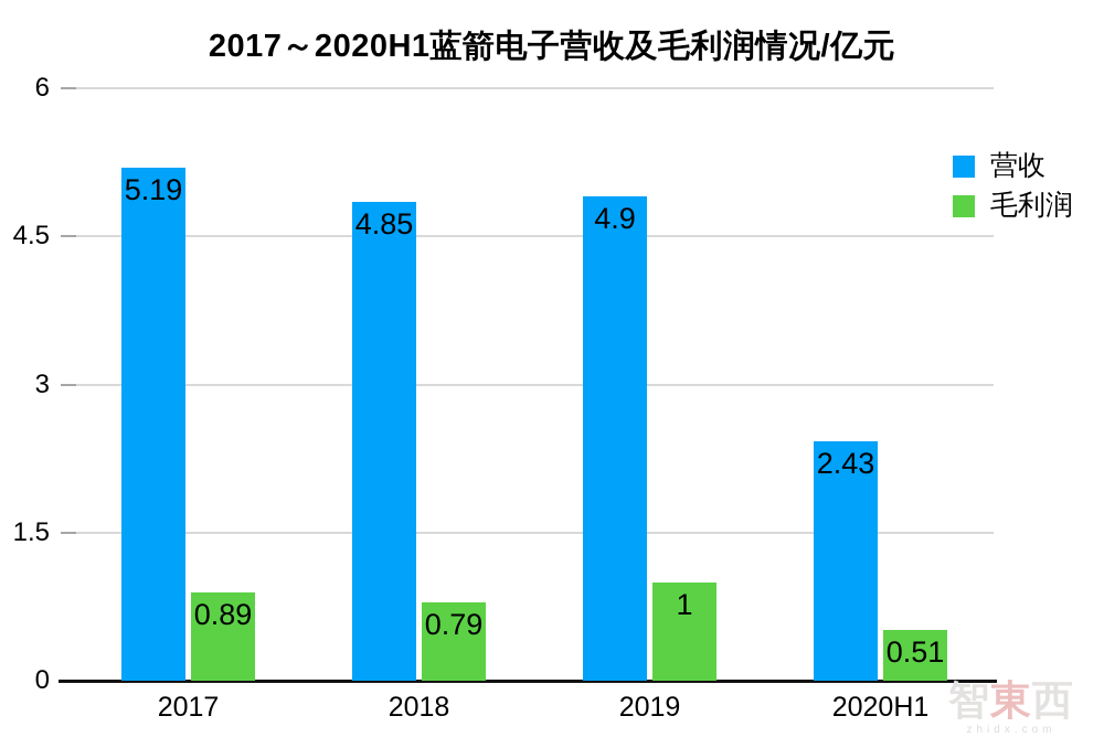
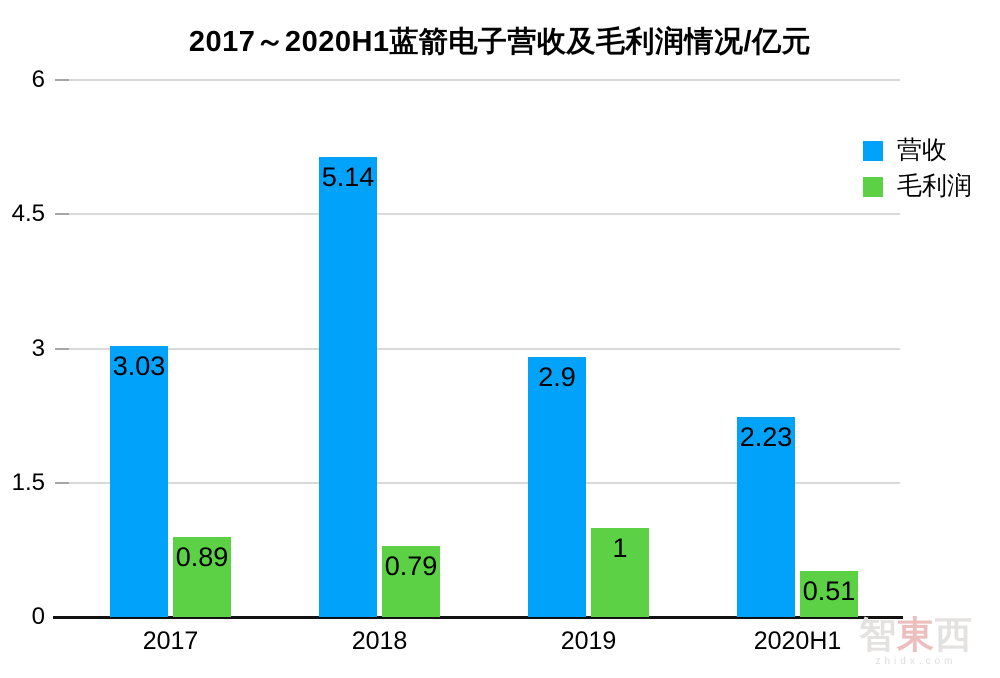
营收/2017: 5.19 -> 3.03
营收/2018: 4.85 -> 5.14
营收/2019: 4.9 -> 2.9
营收/2020H1: 2.43 -> 2.23
